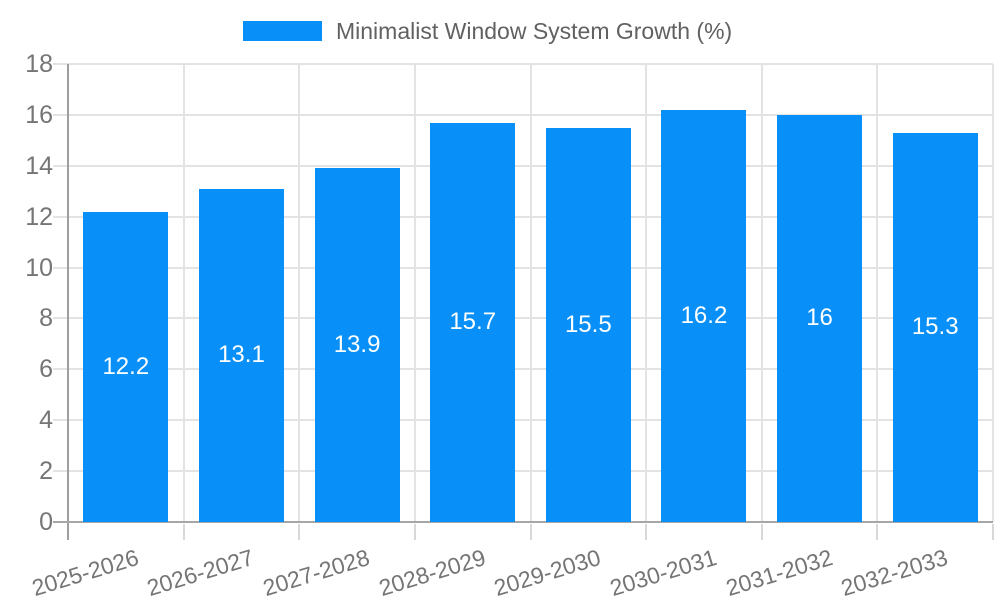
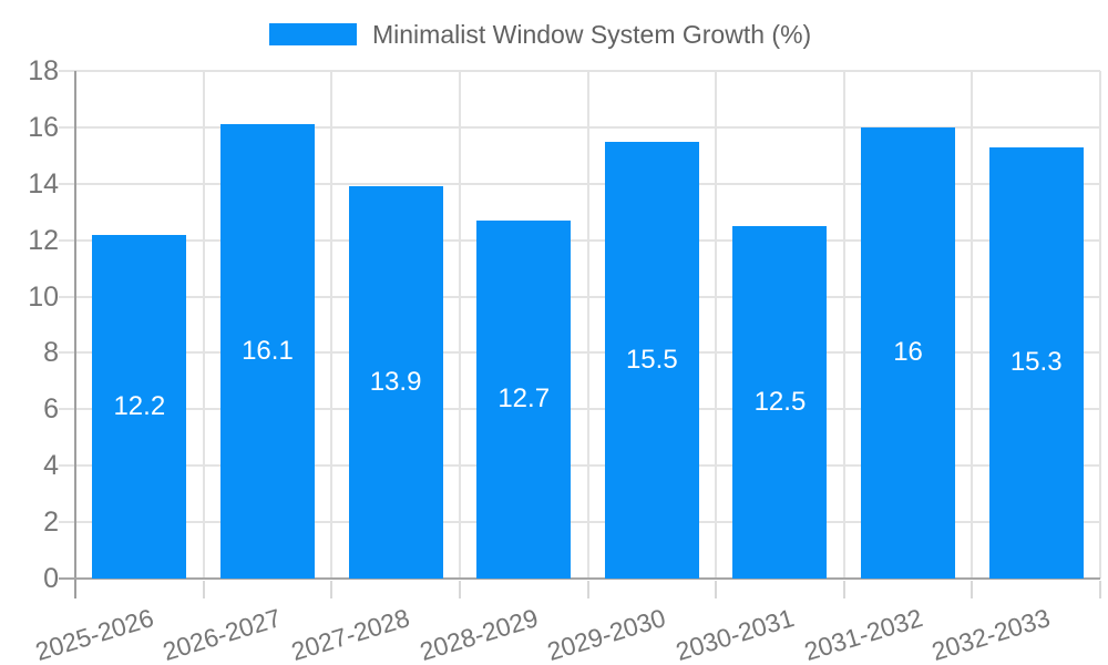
2026-2027: 13.1 -> 16.1
2028-2029: 15.7 -> 12.7
2030-2031: 16.2 -> 12.5
